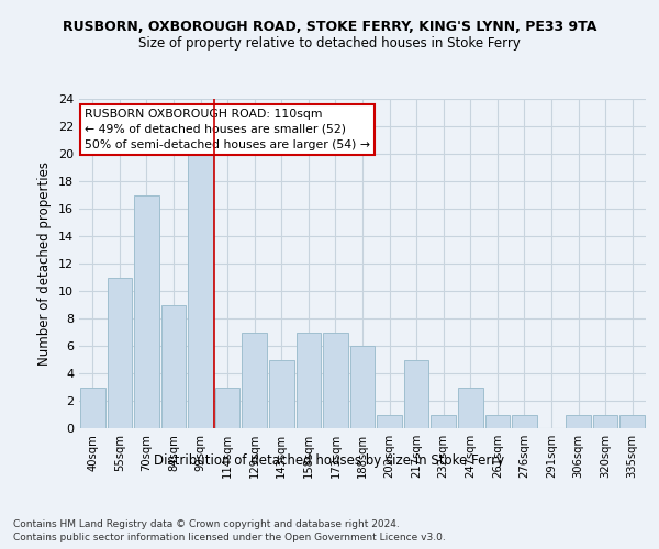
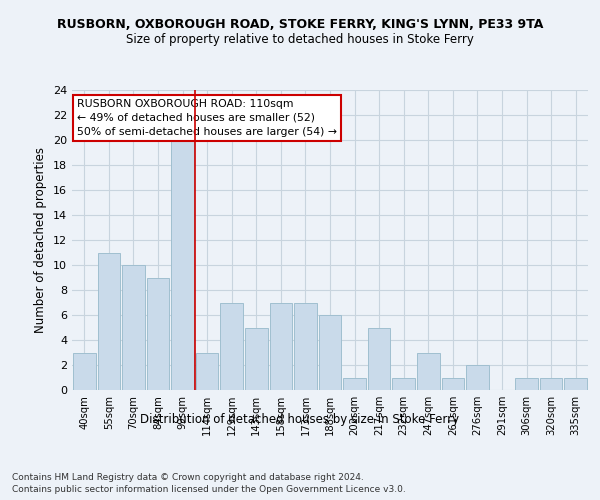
70sqm: 17 -> 10
276sqm: 1 -> 2
